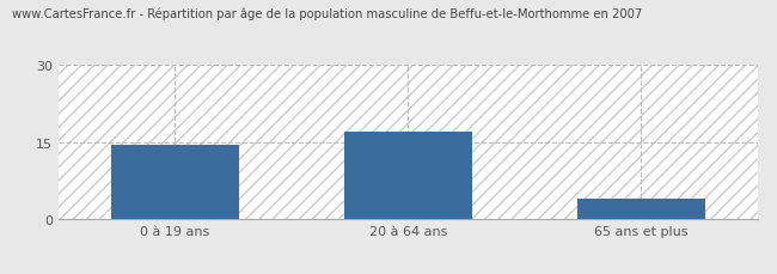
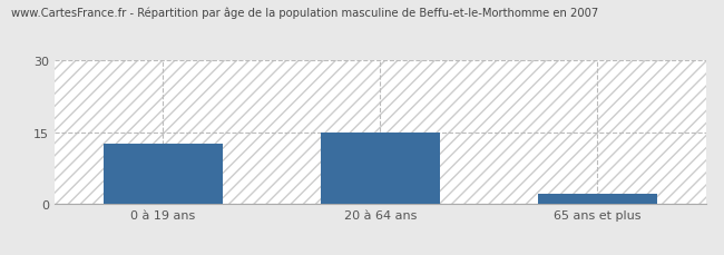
0 à 19 ans: 14.5 -> 12.5
20 à 64 ans: 17.0 -> 15.0
65 ans et plus: 4.0 -> 2.0
